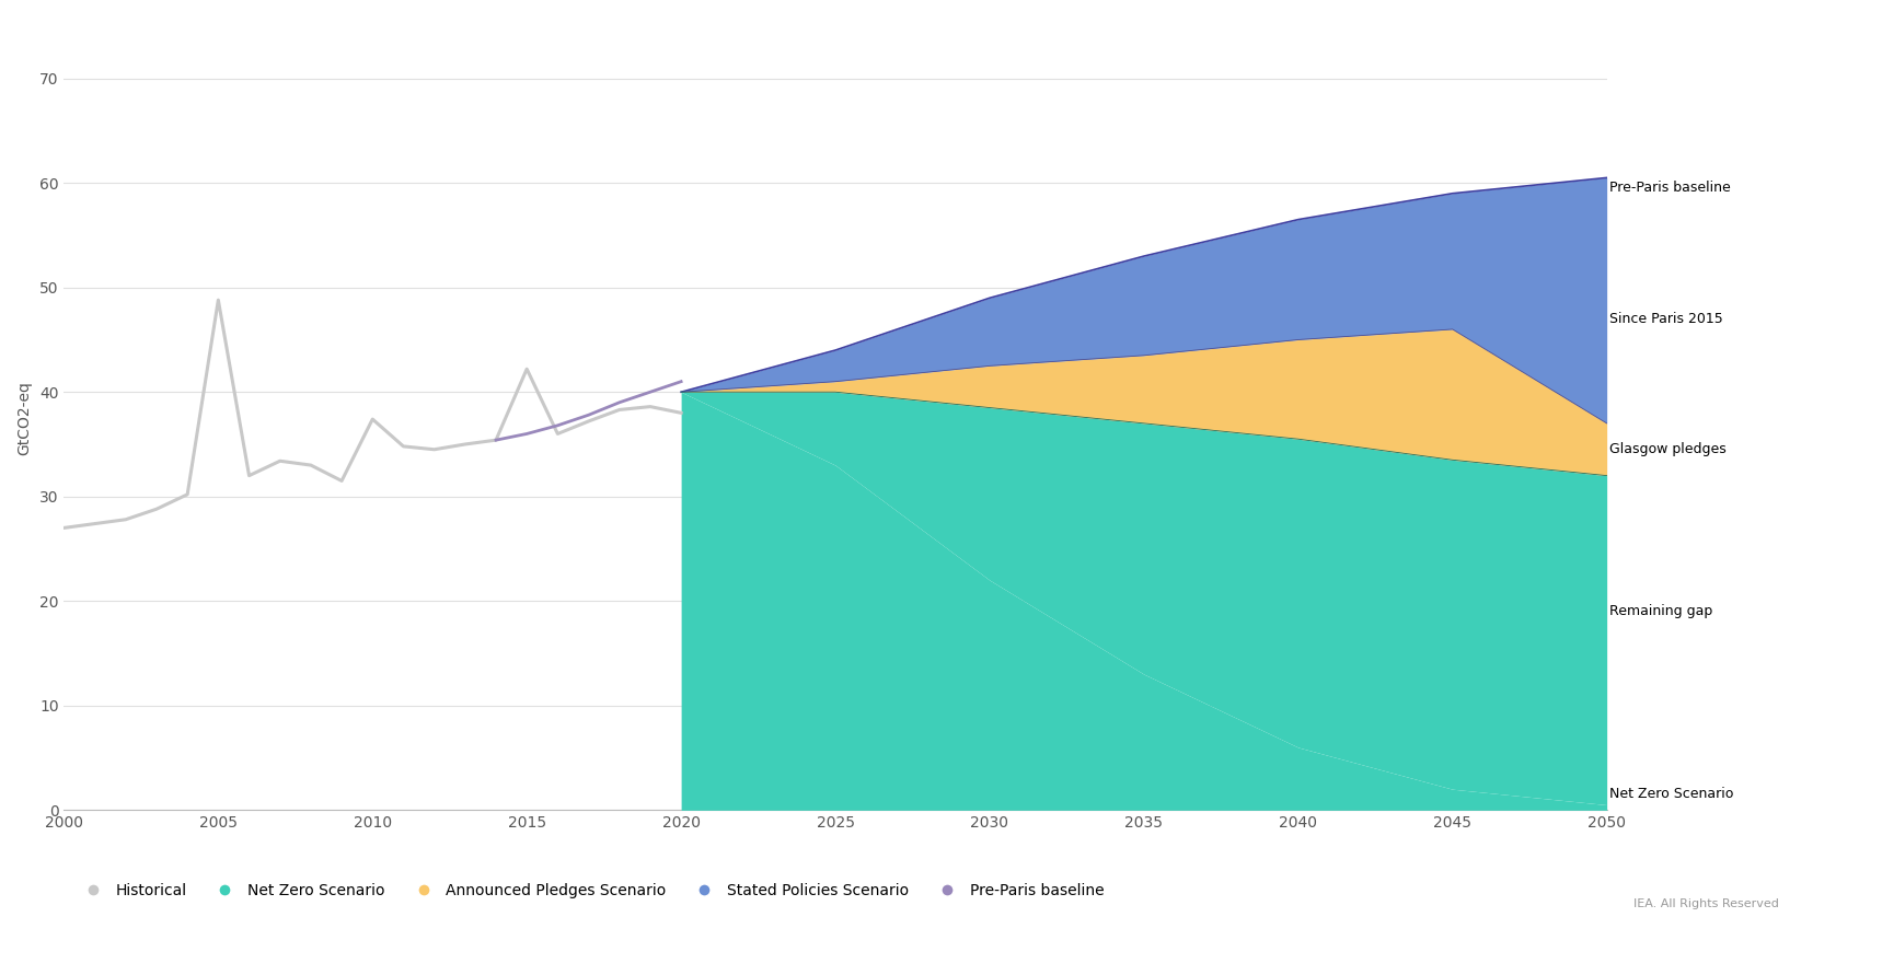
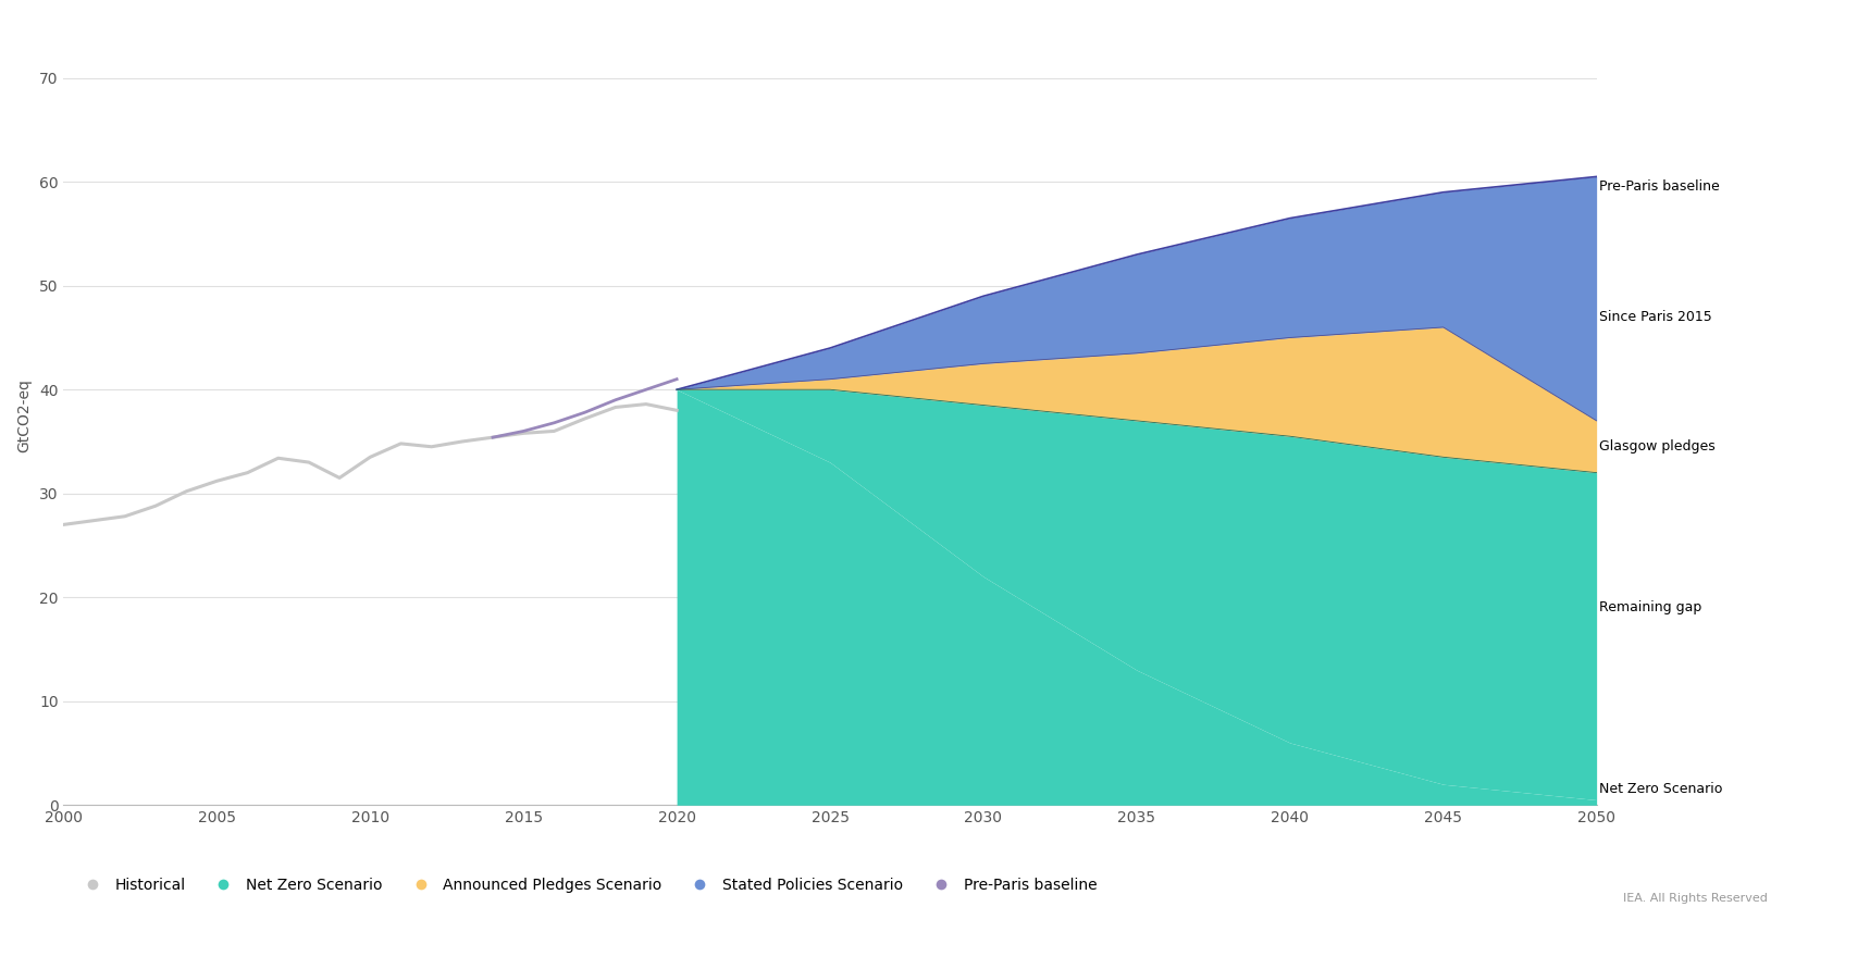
Historical/2005: 48.8 -> 31.2
Historical/2010: 37.4 -> 33.5
Historical/2015: 42.2 -> 35.8
